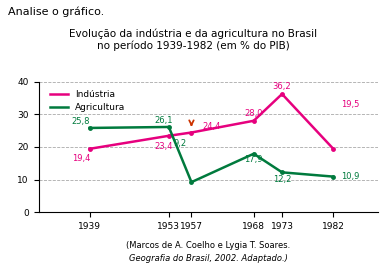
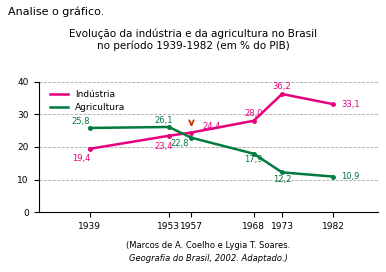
Agricultura/1957: 9,2 -> 22,8
Indústria/1982: 19,5 -> 33,1
